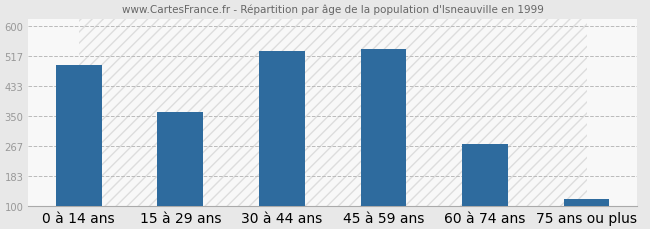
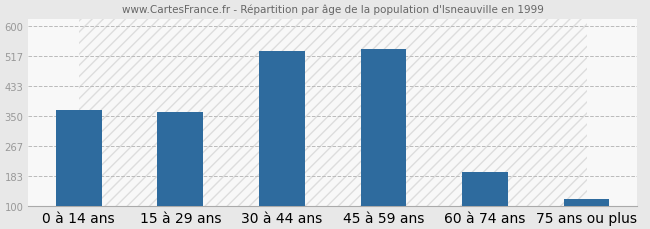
0 à 14 ans: 490 -> 365
60 à 74 ans: 272 -> 195
